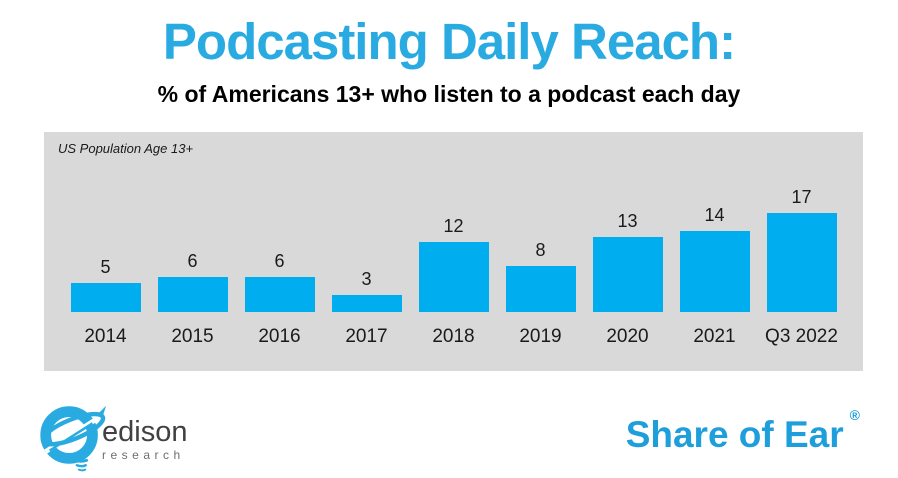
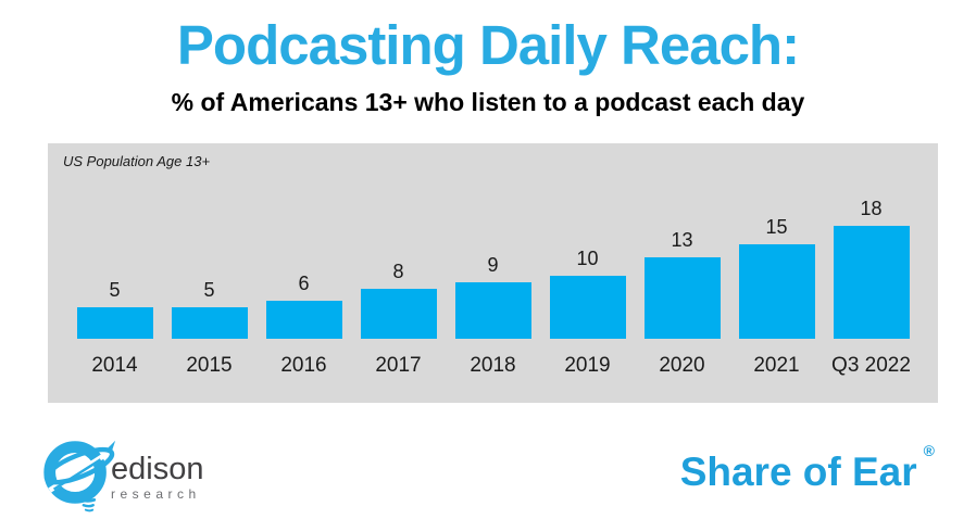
2015: 6 -> 5
2017: 3 -> 8
2018: 12 -> 9
2019: 8 -> 10
2021: 14 -> 15
Q3 2022: 17 -> 18
